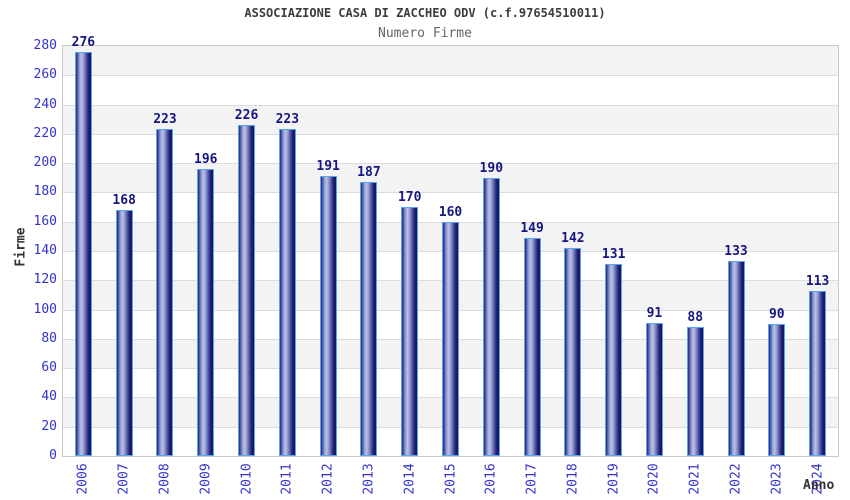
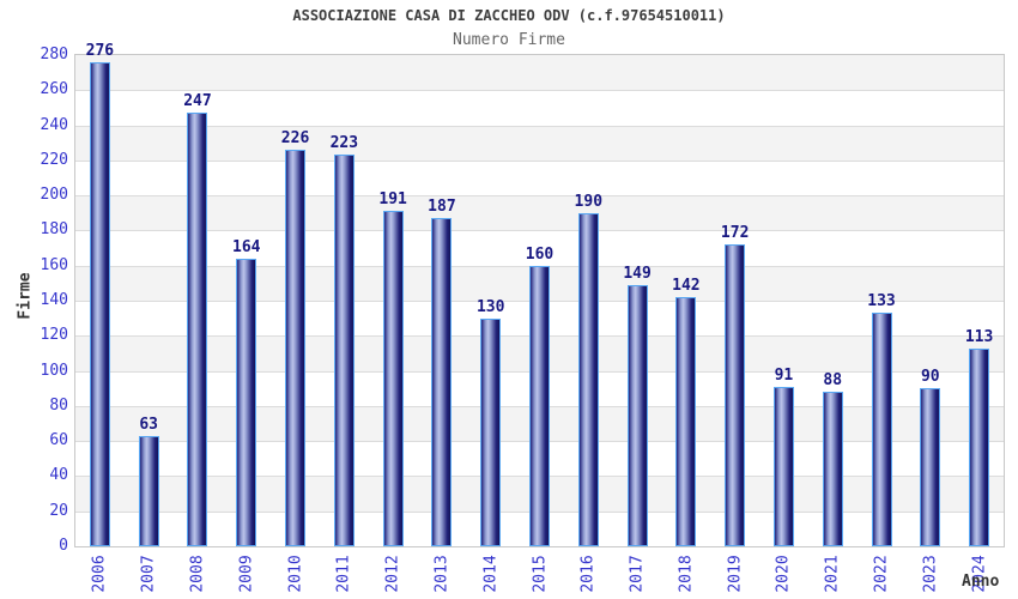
2007: 168 -> 63
2008: 223 -> 247
2009: 196 -> 164
2014: 170 -> 130
2019: 131 -> 172
